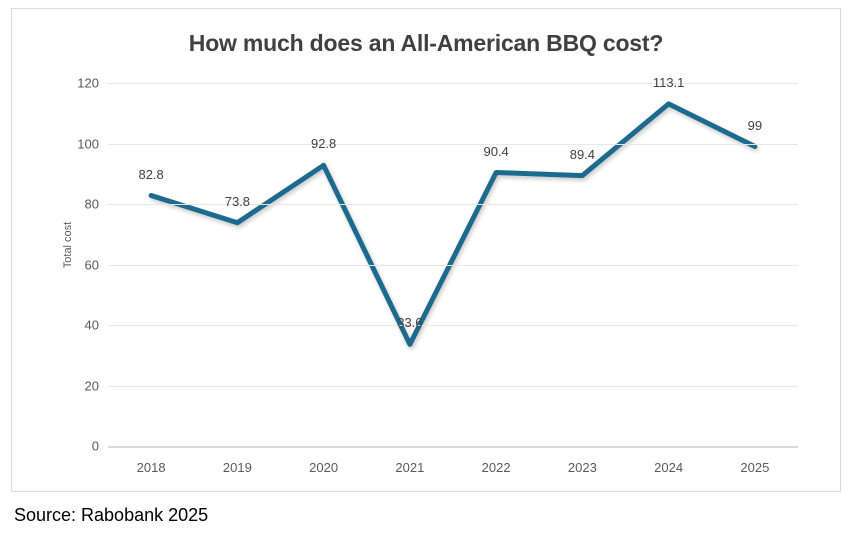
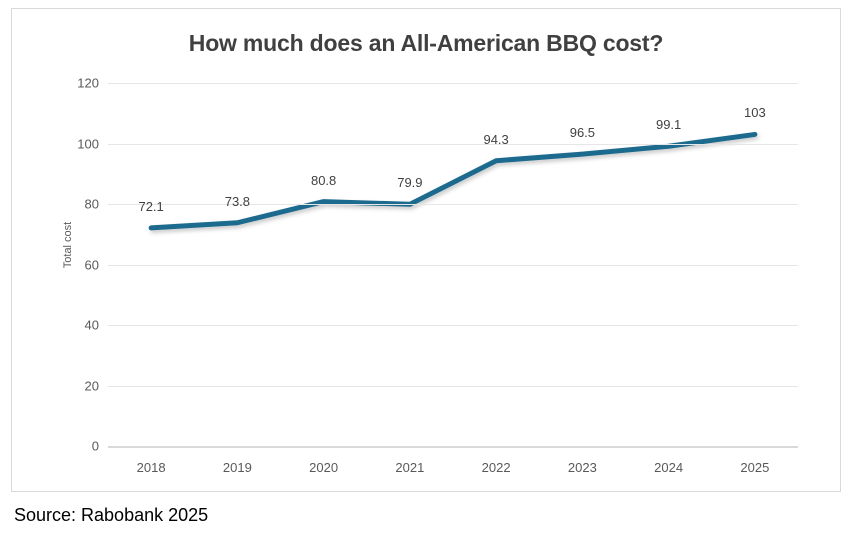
2018: 82.8 -> 72.1
2020: 92.8 -> 80.8
2021: 33.6 -> 79.9
2022: 90.4 -> 94.3
2023: 89.4 -> 96.5
2024: 113.1 -> 99.1
2025: 99 -> 103
